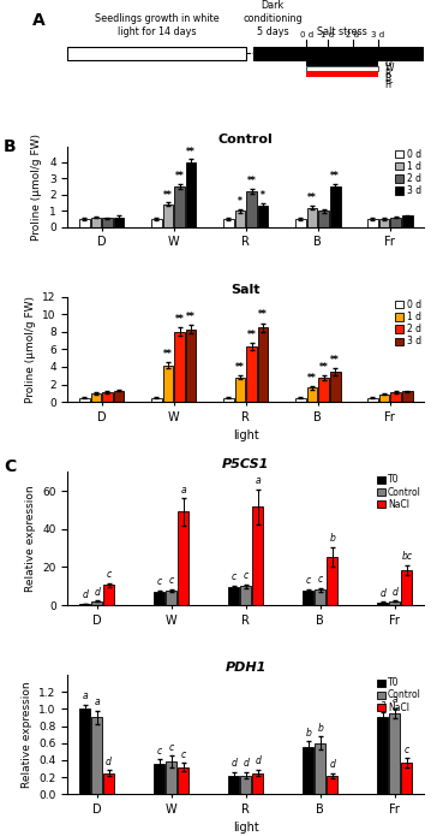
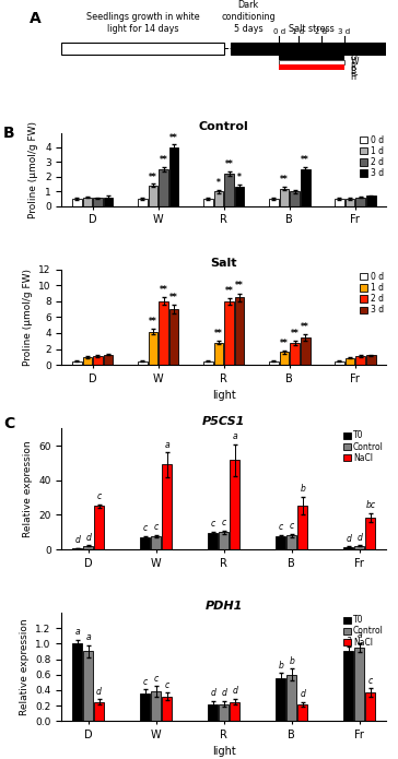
Salt/3 d/W: 8.3 -> 7.0
Salt/2 d/R: 6.3 -> 8.0
P5CS1/NaCl/D: 10 -> 25
